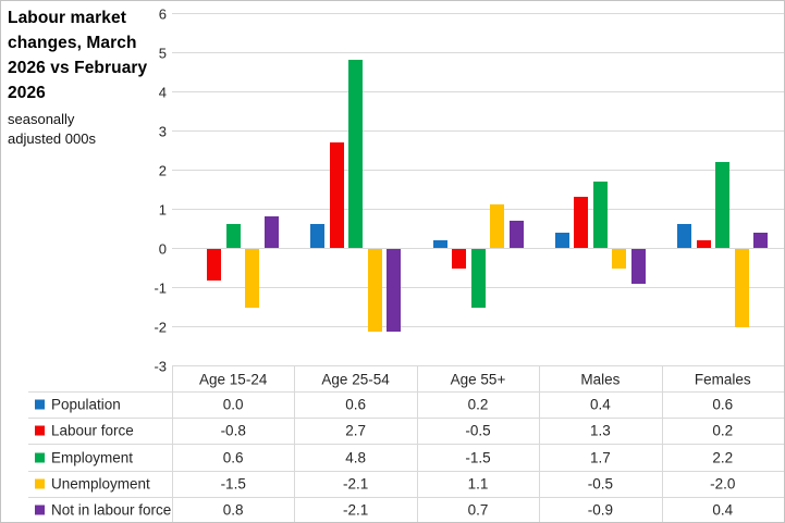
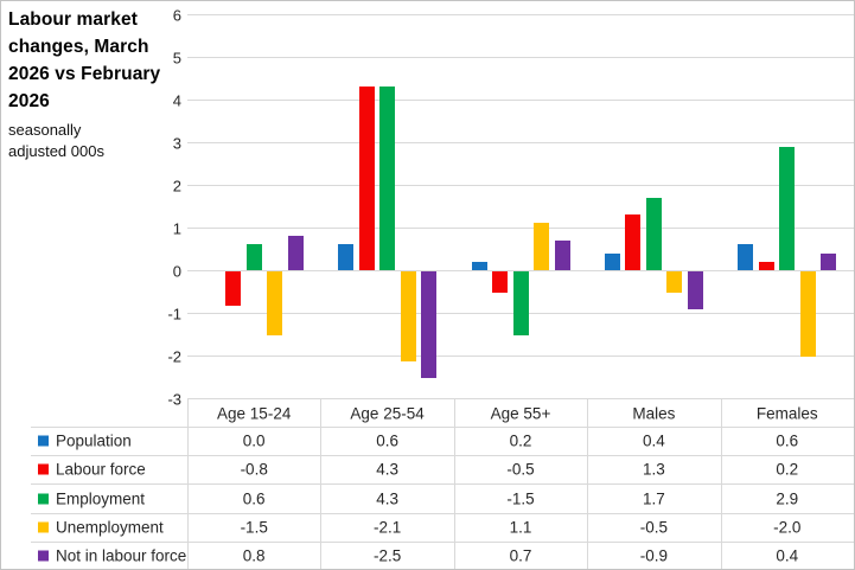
Labour force/Age 25-54: 2.7 -> 4.3
Employment/Age 25-54: 4.8 -> 4.3
Not in labour force/Age 25-54: -2.1 -> -2.5
Employment/Females: 2.2 -> 2.9
